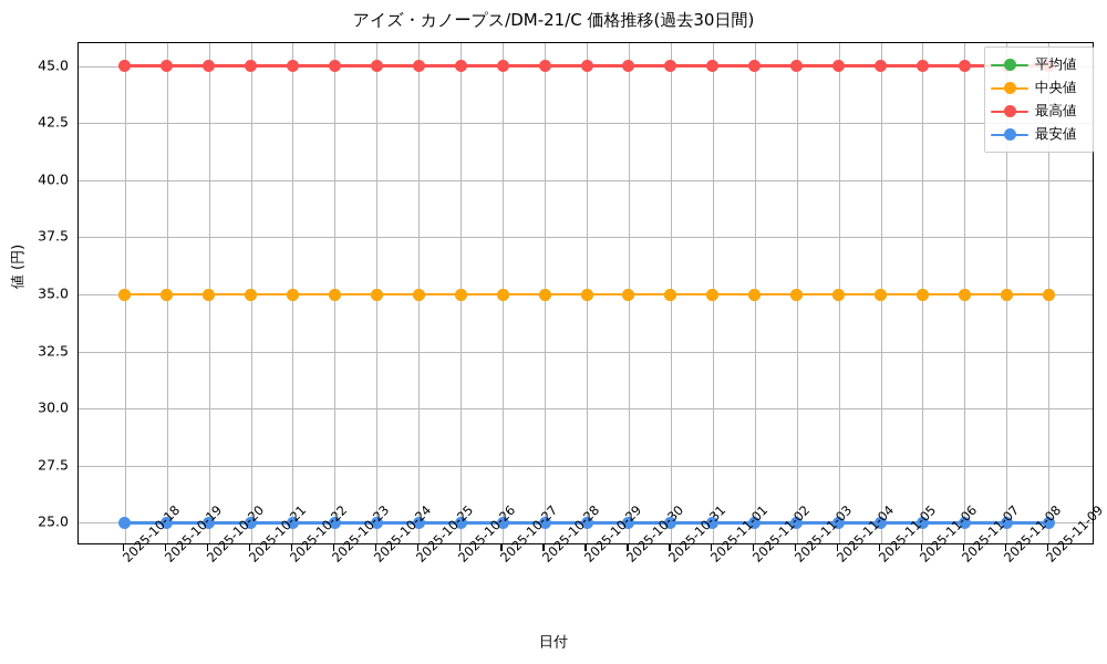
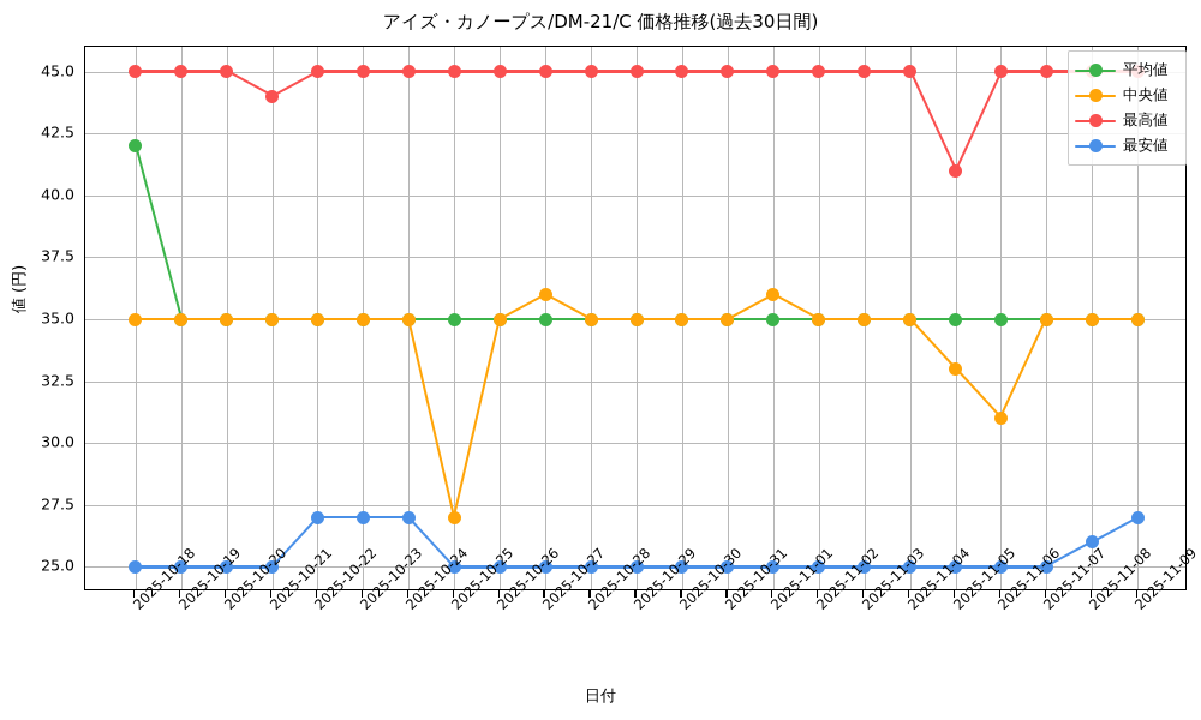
平均値/2025-10-18: 35 -> 42
最高値/2025-10-21: 45 -> 44
最安値/2025-10-22: 25 -> 27
最安値/2025-10-23: 25 -> 27
最安値/2025-10-24: 25 -> 27
中央値/2025-10-25: 35 -> 27
中央値/2025-10-27: 35 -> 36
中央値/2025-11-01: 35 -> 36
中央値/2025-11-05: 35 -> 33
最高値/2025-11-05: 45 -> 41
中央値/2025-11-06: 35 -> 31
最安値/2025-11-08: 25 -> 26
最安値/2025-11-09: 25 -> 27
